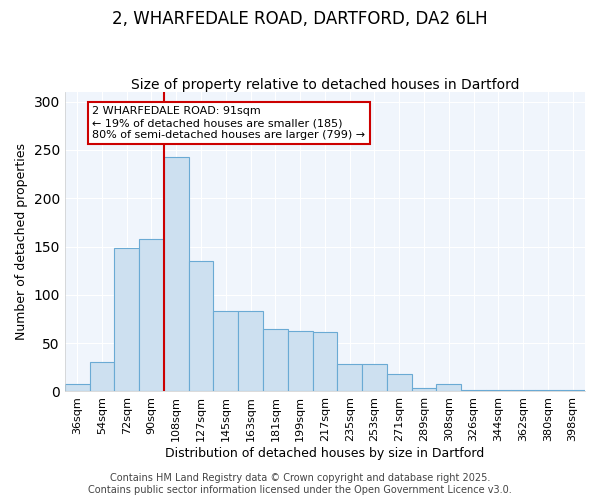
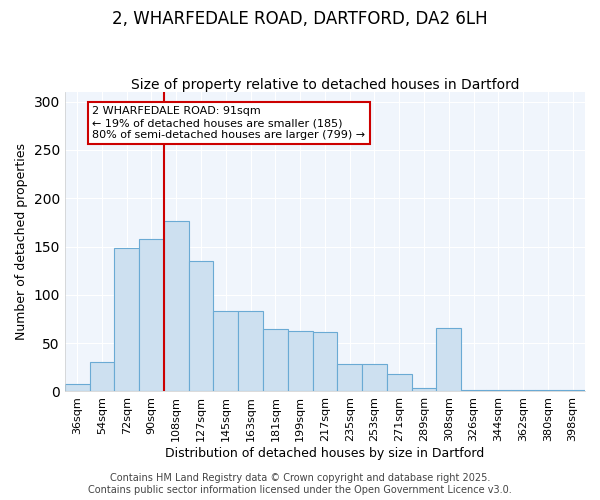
108sqm: 243 -> 176
308sqm: 8 -> 66
